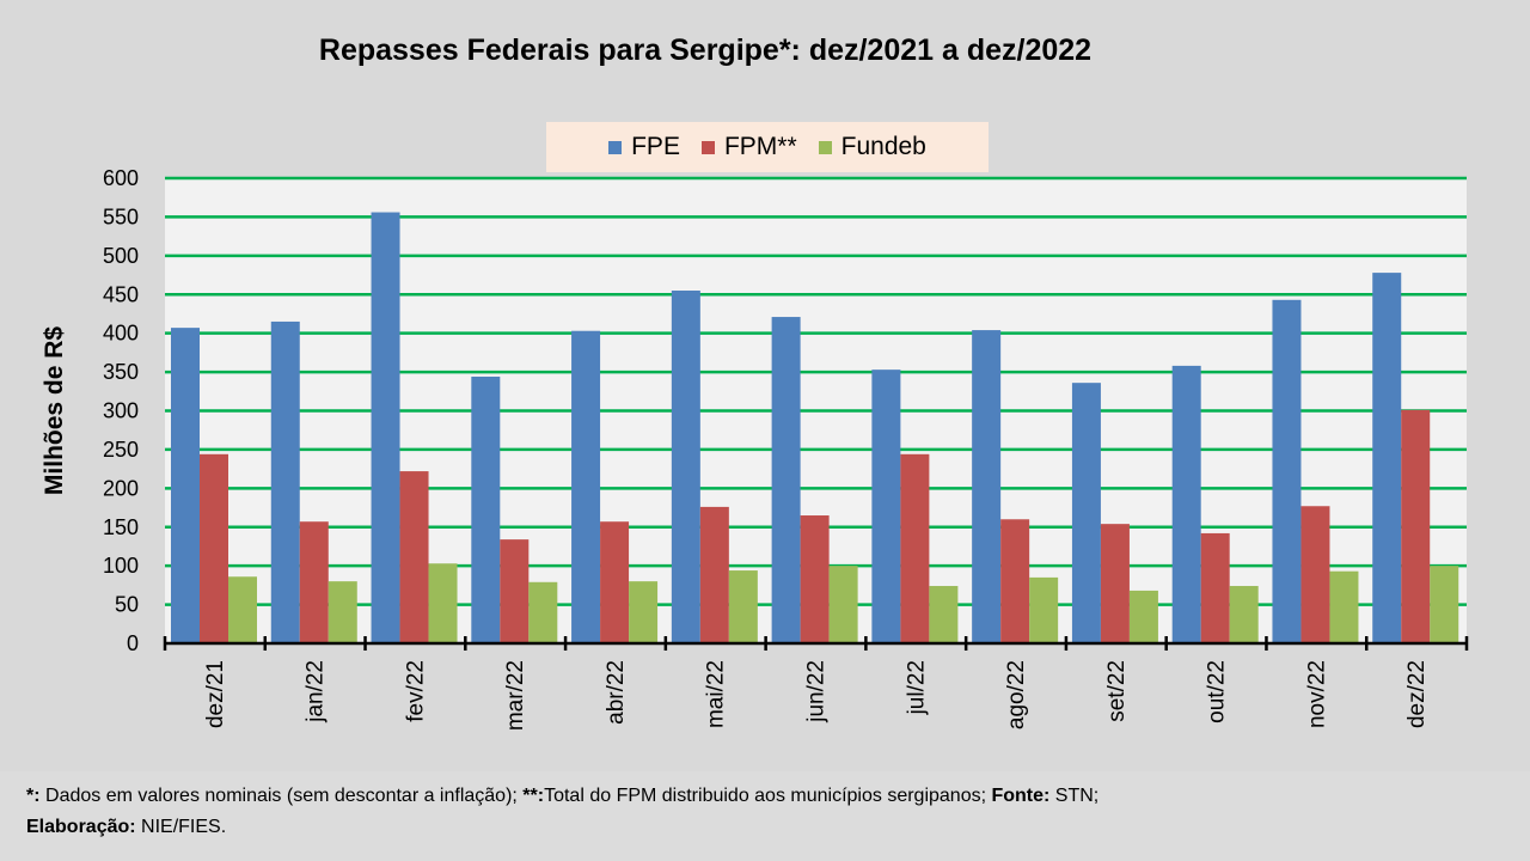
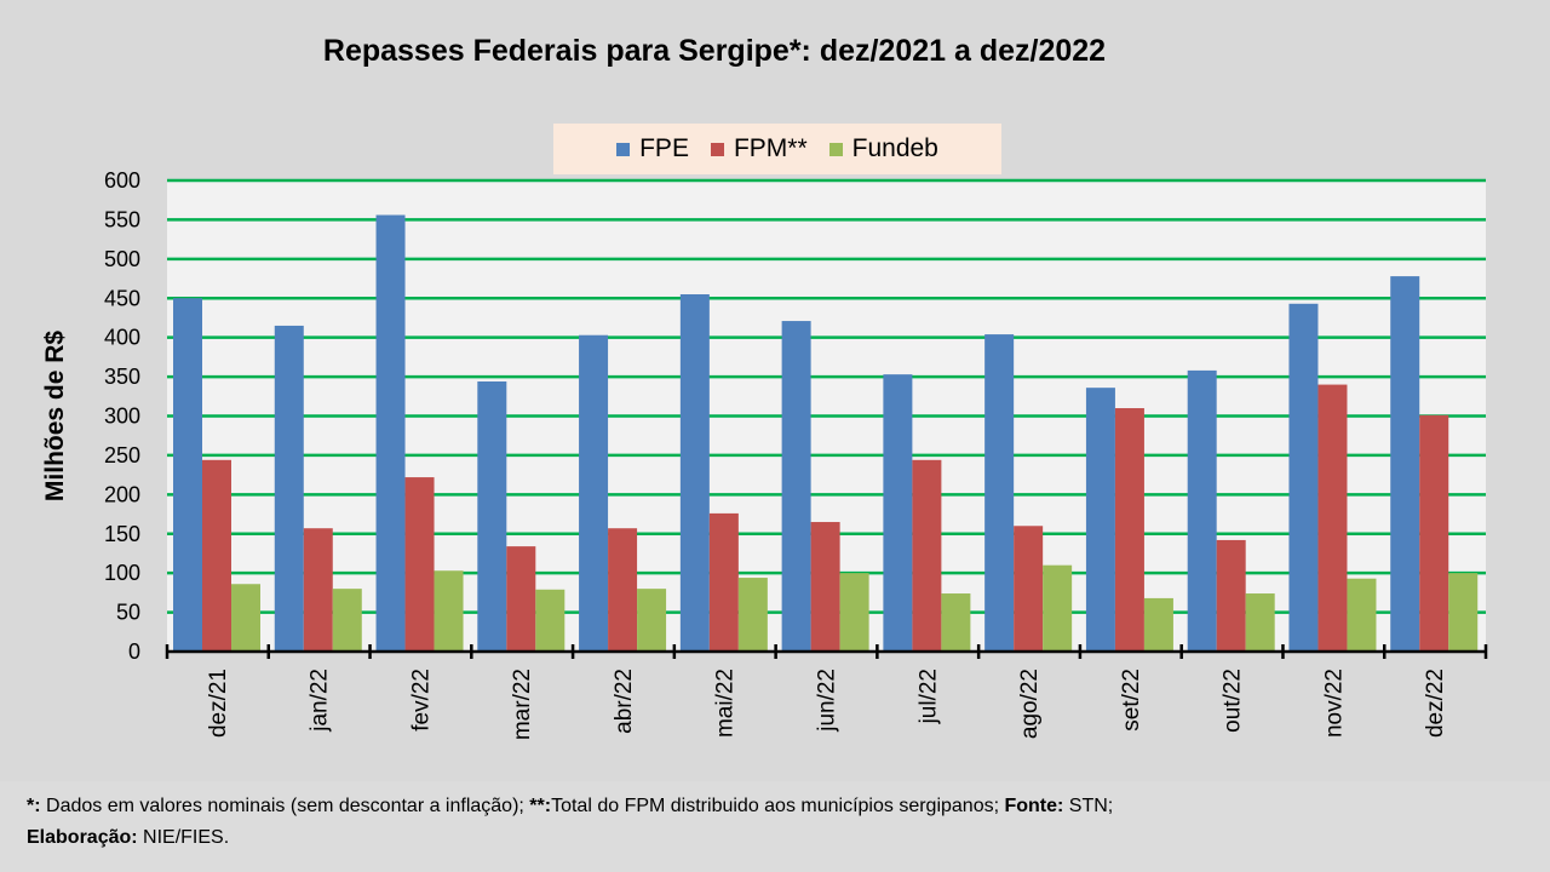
FPE/dez/21: 410 -> 450
Fundeb/ago/22: 80 -> 110
FPM**/set/22: 150 -> 310
FPM**/nov/22: 180 -> 340
